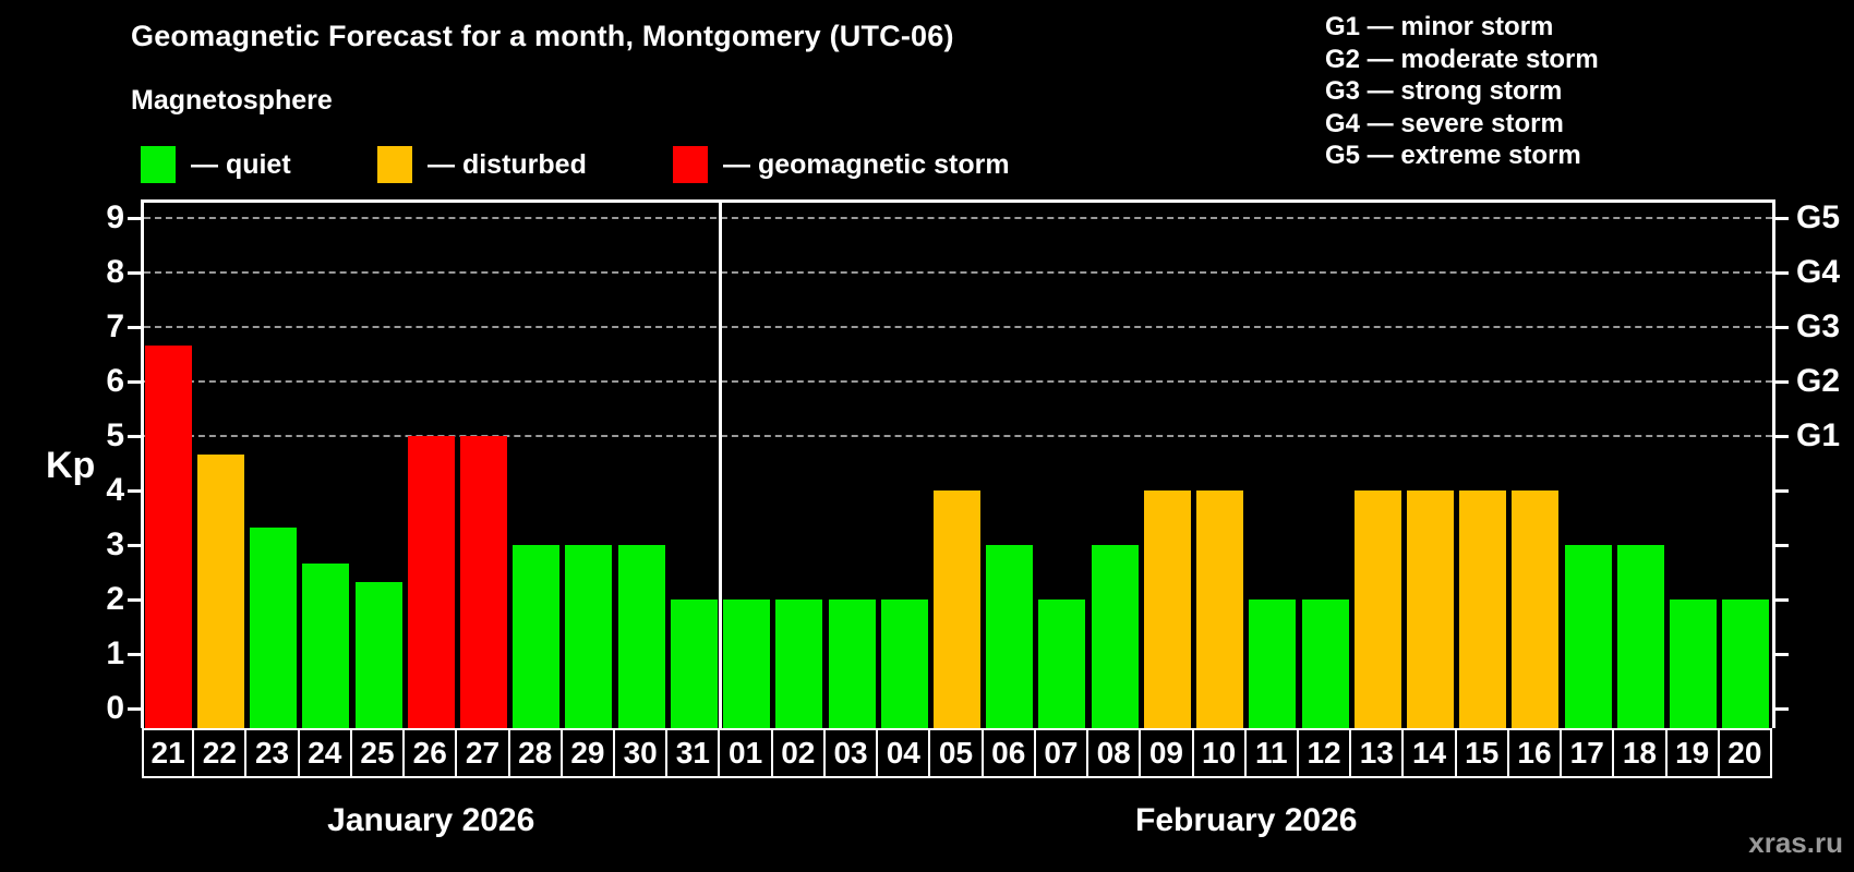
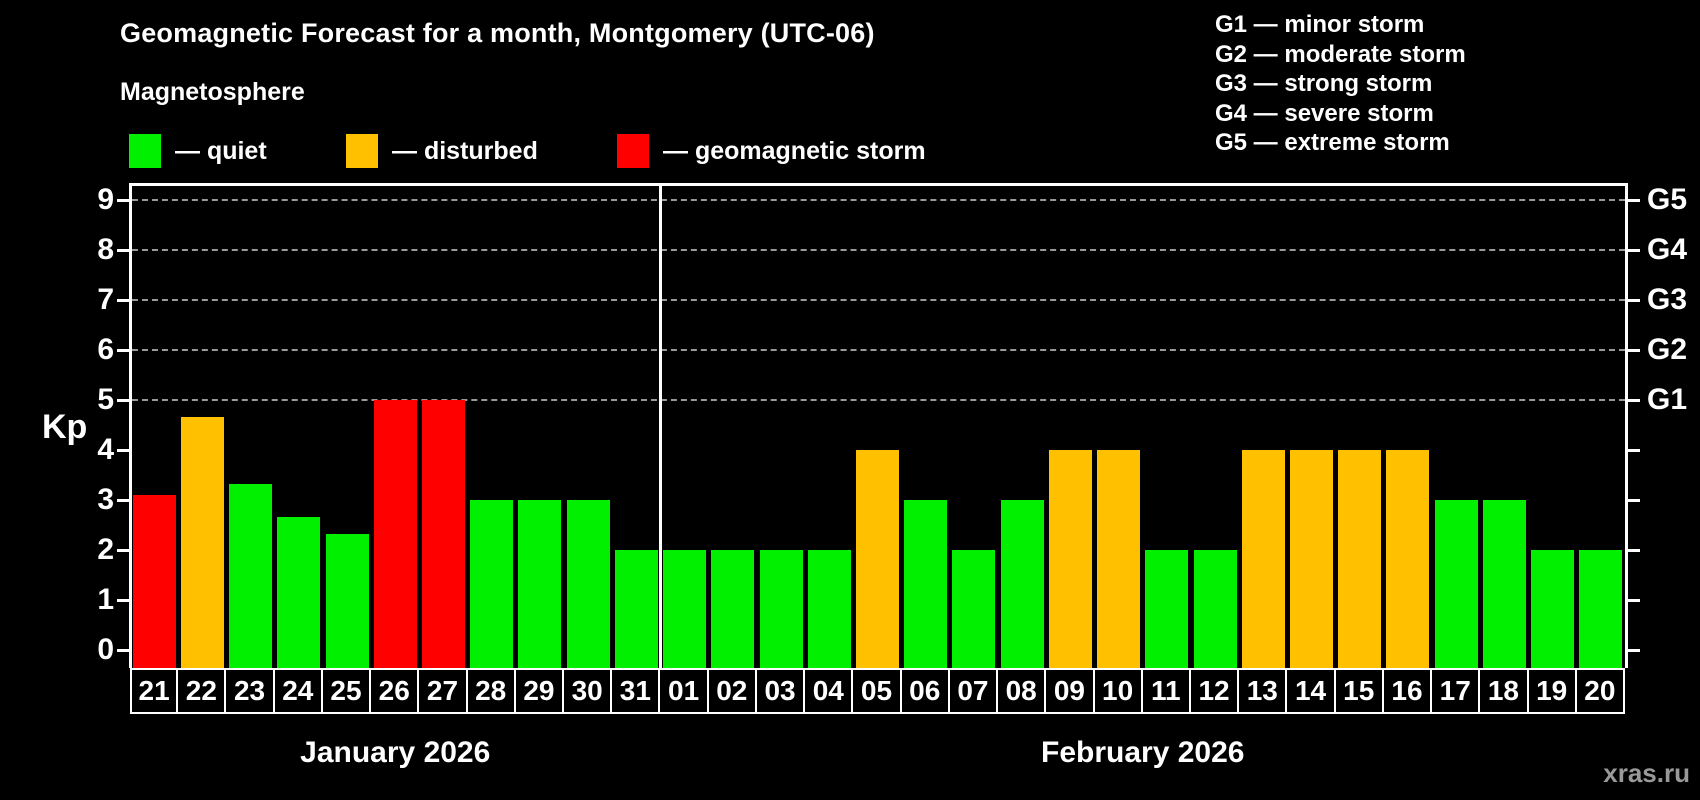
21: 6.7 -> 3.1
